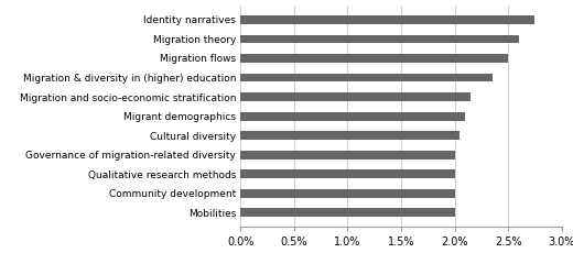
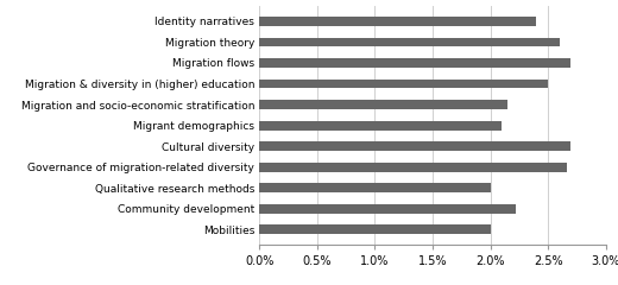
Identity narratives: 2.75% -> 2.40%
Migration flows: 2.50% -> 2.70%
Migration & diversity in (higher) education: 2.35% -> 2.50%
Cultural diversity: 2.05% -> 2.70%
Governance of migration-related diversity: 2.00% -> 2.66%
Community development: 2.00% -> 2.22%
